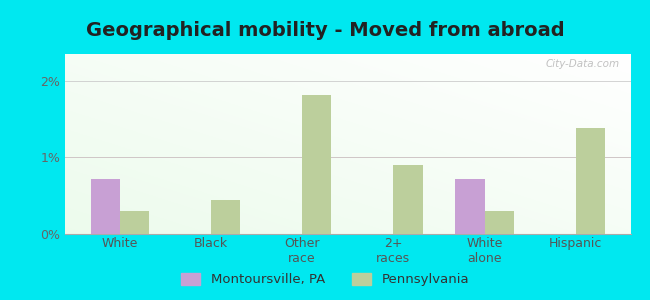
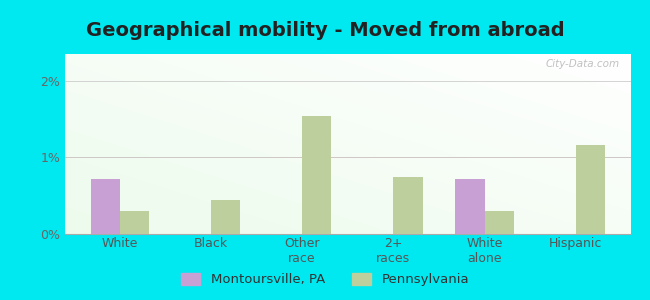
Pennsylvania/Other race: 1.82% -> 1.54%
Pennsylvania/2+ races: 0.90% -> 0.74%
Pennsylvania/Hispanic: 1.38% -> 1.16%
